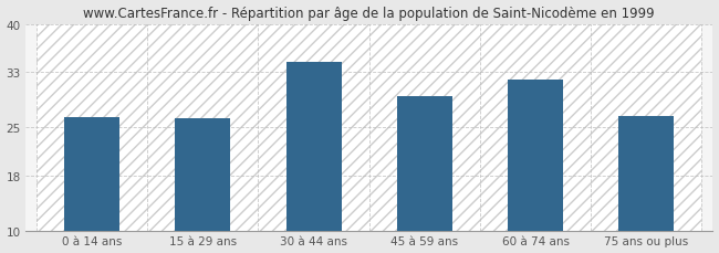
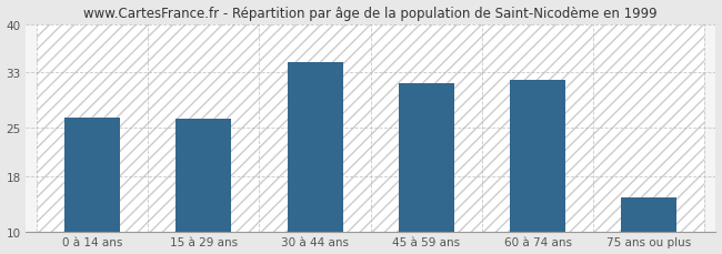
45 à 59 ans: 29.6 -> 31.4
75 ans ou plus: 26.6 -> 15.0
